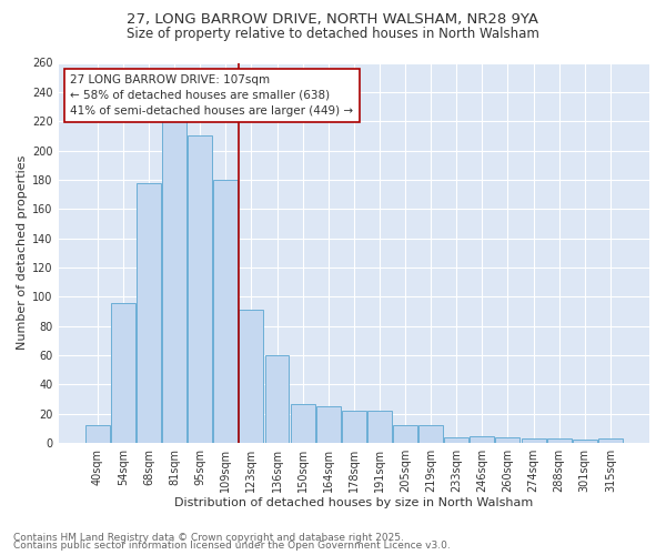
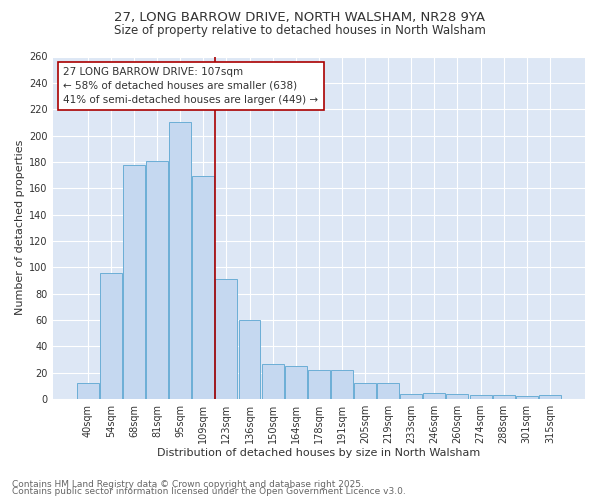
81sqm: 221 -> 181
109sqm: 180 -> 169
